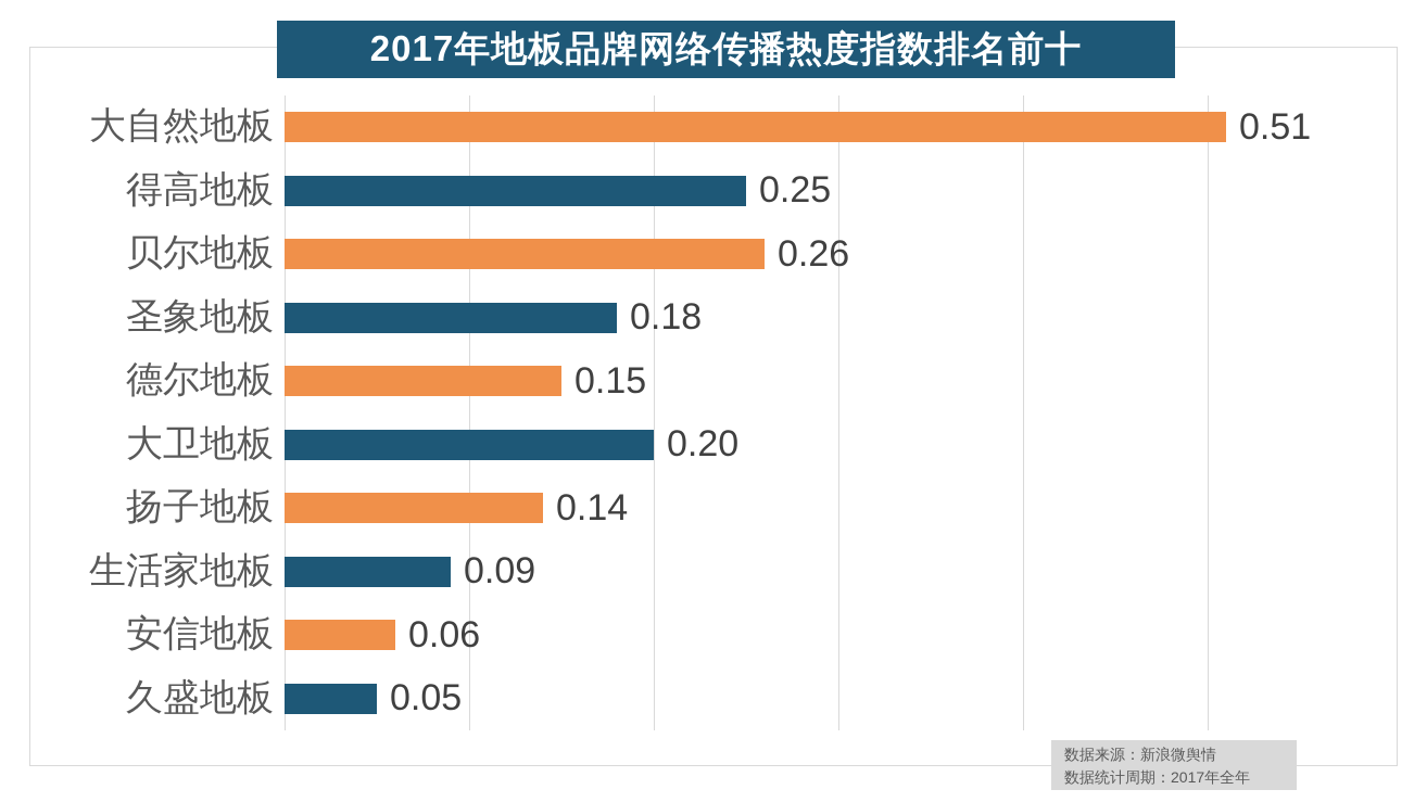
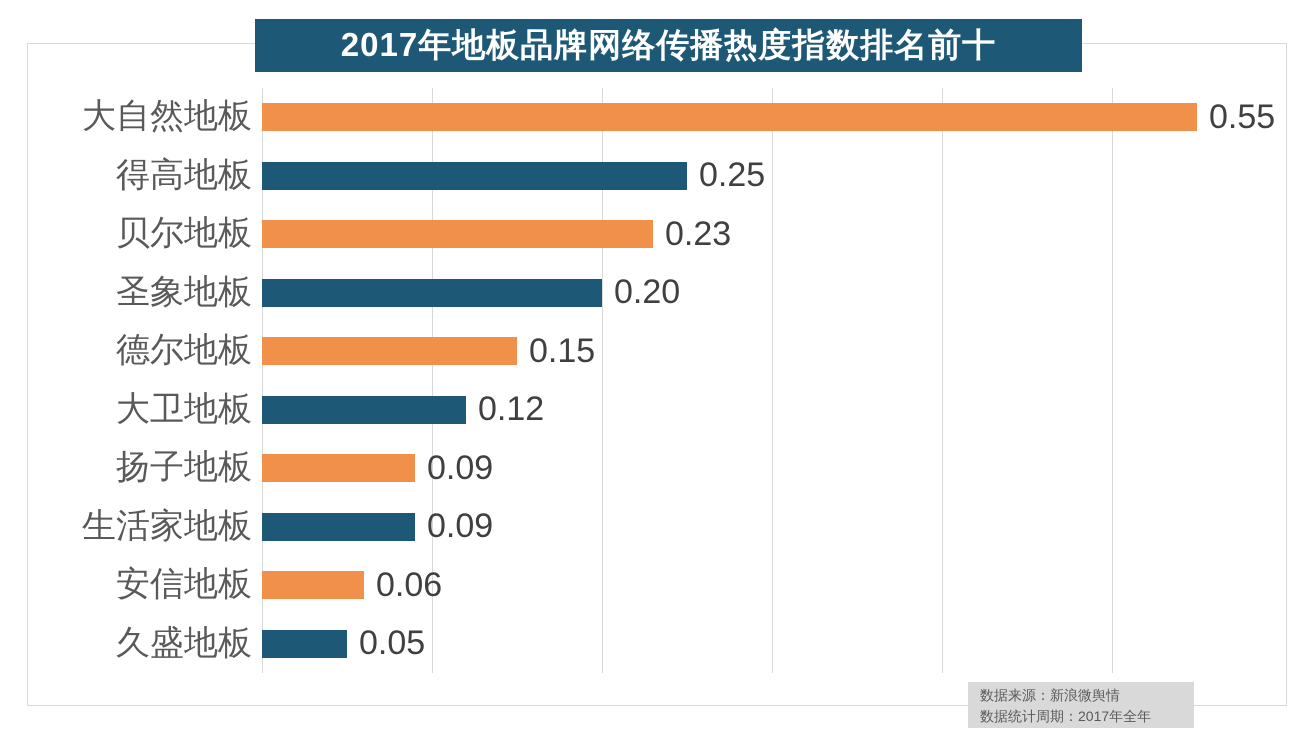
大自然地板: 0.51 -> 0.55
贝尔地板: 0.26 -> 0.23
圣象地板: 0.18 -> 0.20
大卫地板: 0.20 -> 0.12
扬子地板: 0.14 -> 0.09
